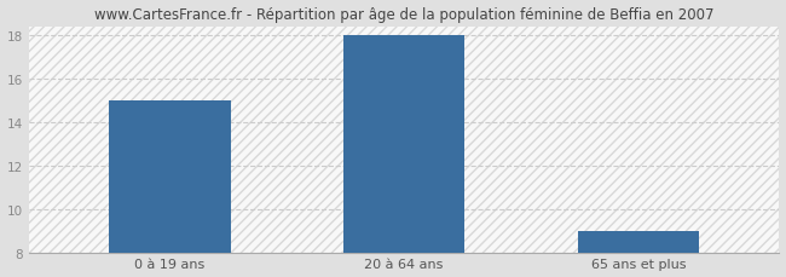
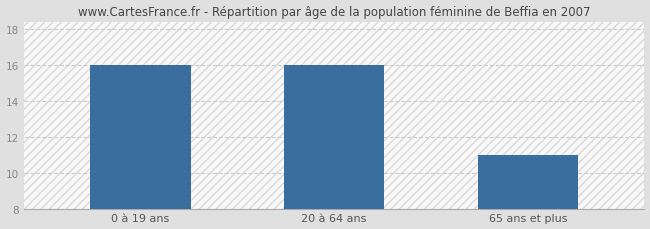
0 à 19 ans: 15 -> 16
20 à 64 ans: 18 -> 16
65 ans et plus: 9 -> 11
